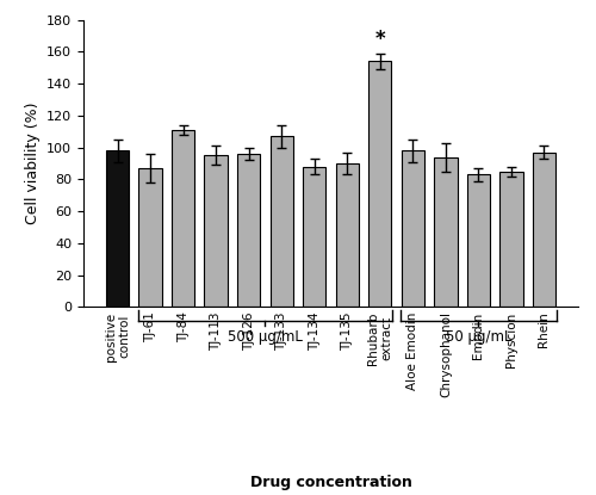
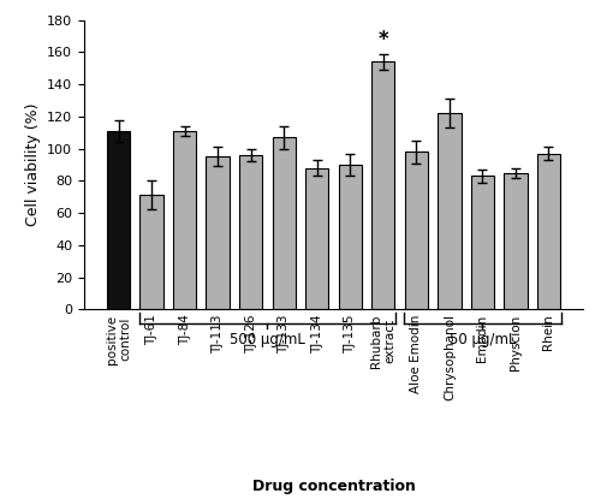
positive control: 98 -> 111
TJ-61: 87 -> 71
Chrysophanol: 94 -> 122
